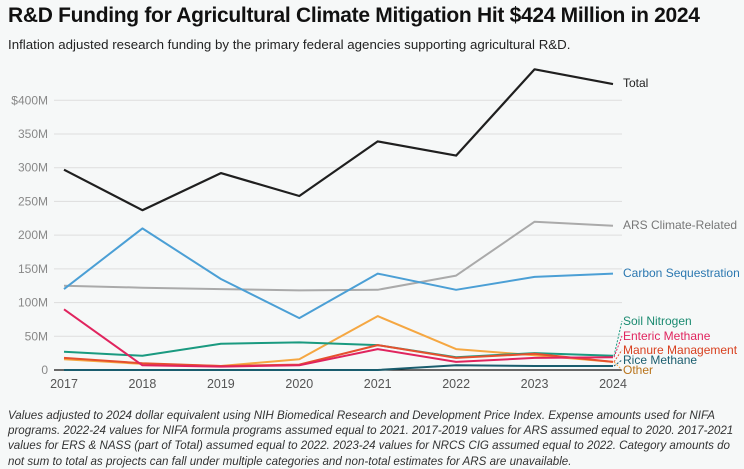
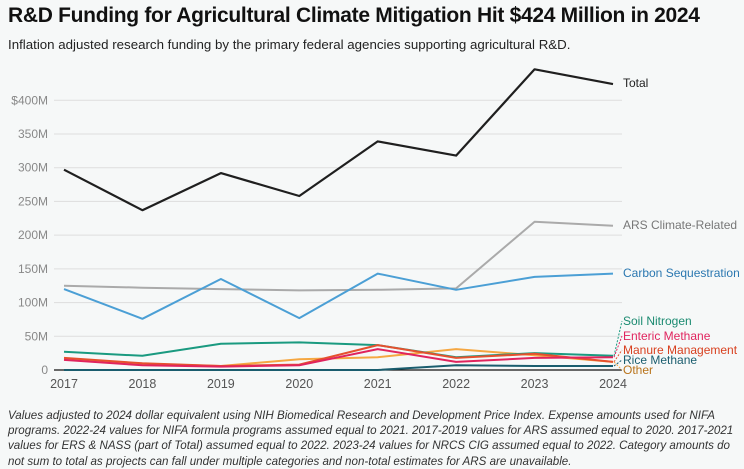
Enteric Methane/2017: $90M -> $20M
Carbon Sequestration/2018: $210M -> $80M
Other/2021: $80M -> $20M
ARS Climate-Related/2022: $140M -> $120M
